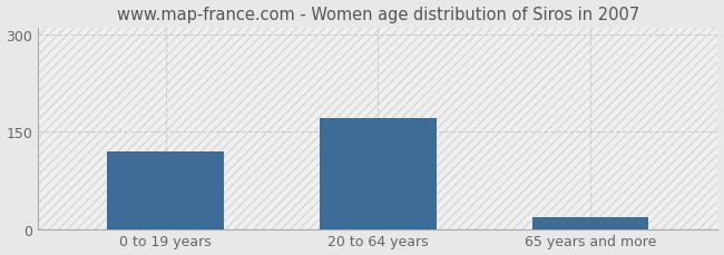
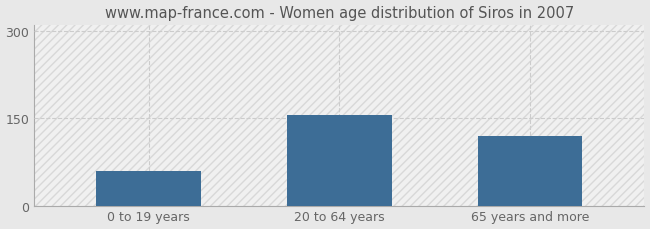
0 to 19 years: 120 -> 60
20 to 64 years: 170 -> 156
65 years and more: 18 -> 120
